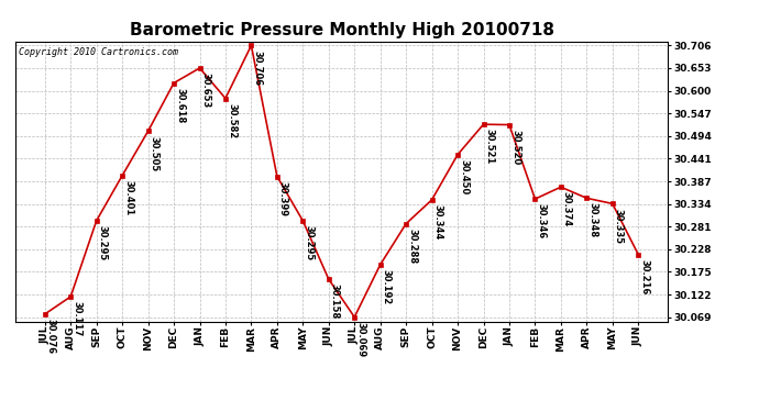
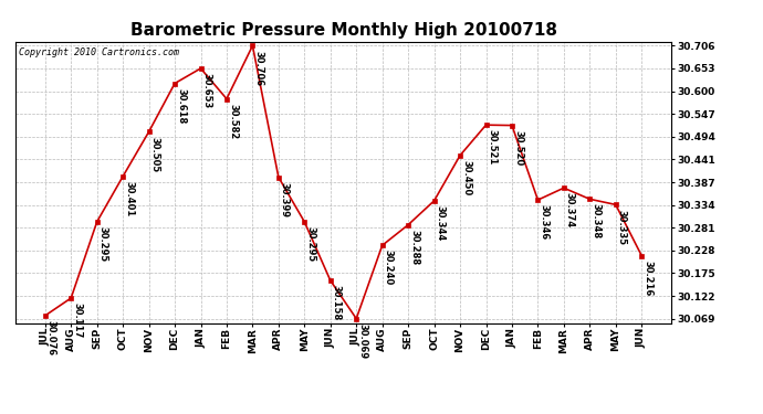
AUG: 30.192 -> 30.240
